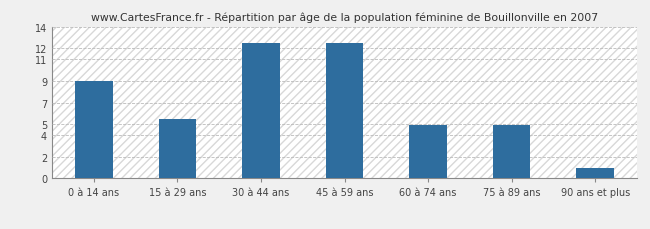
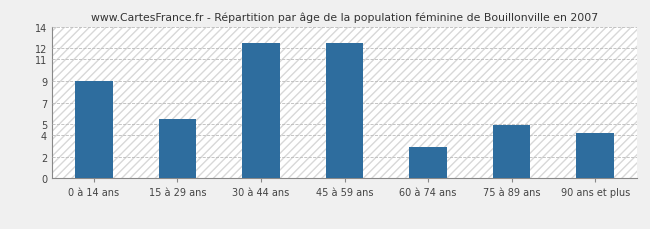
60 à 74 ans: 4.9 -> 2.9
90 ans et plus: 1.0 -> 4.2
